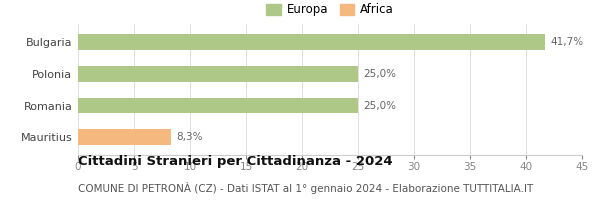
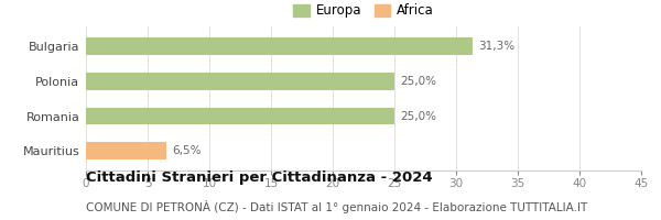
Bulgaria: 41,7% -> 31,3%
Mauritius: 8,3% -> 6,5%
